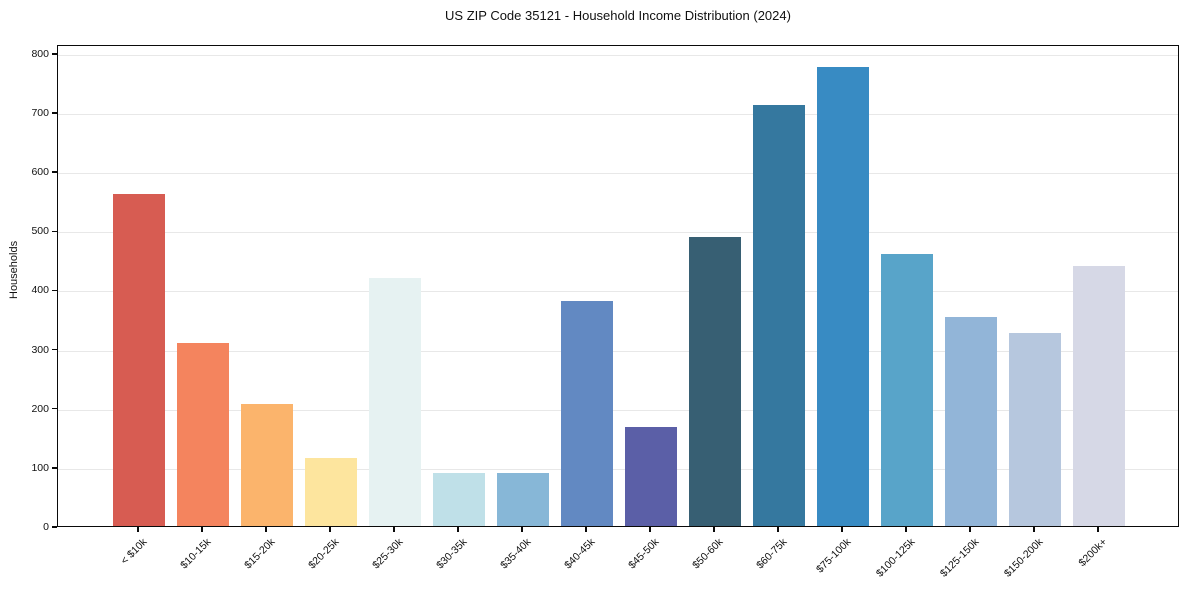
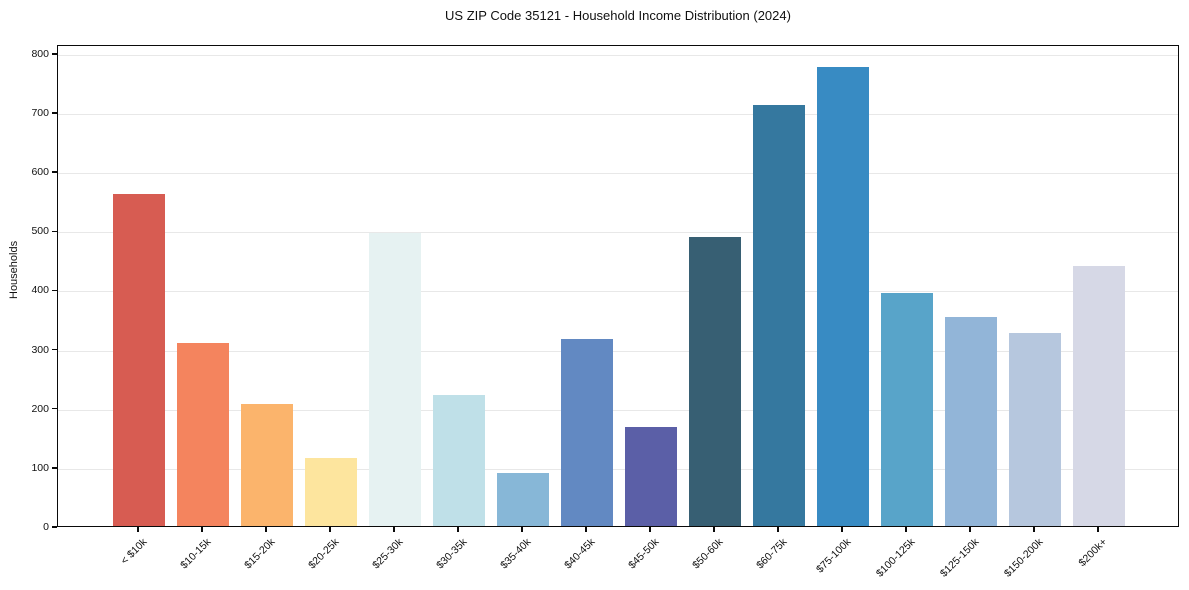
$25-30k: 420 -> 500
$30-35k: 90 -> 220
$40-45k: 380 -> 320
$100-125k: 460 -> 390
